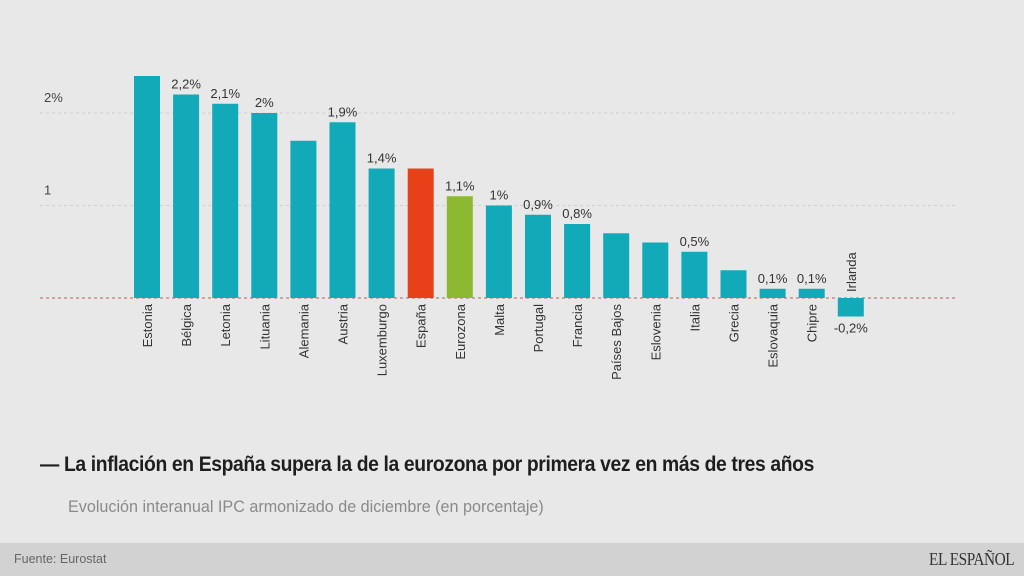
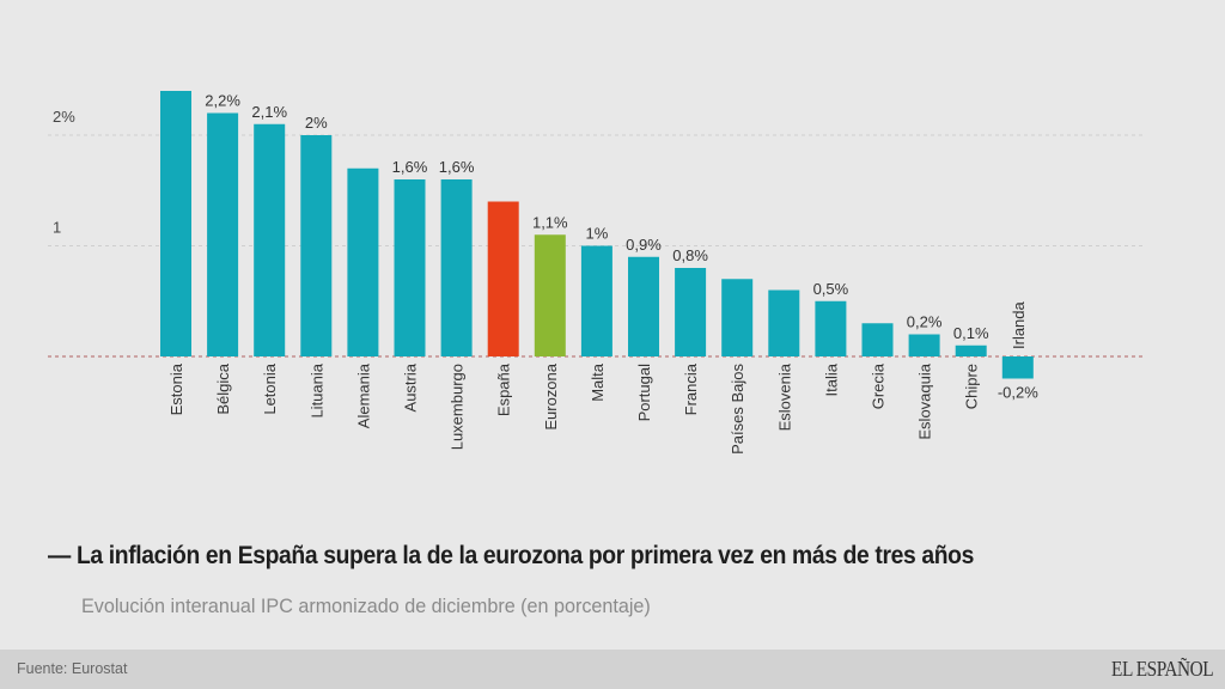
Austria: 1,9% -> 1,6%
Luxemburgo: 1,4% -> 1,6%
Eslovaquia: 0,1% -> 0,2%
